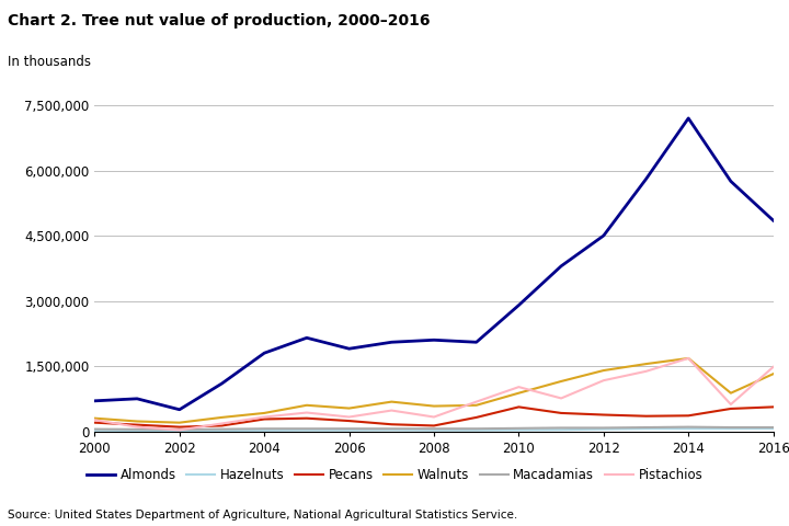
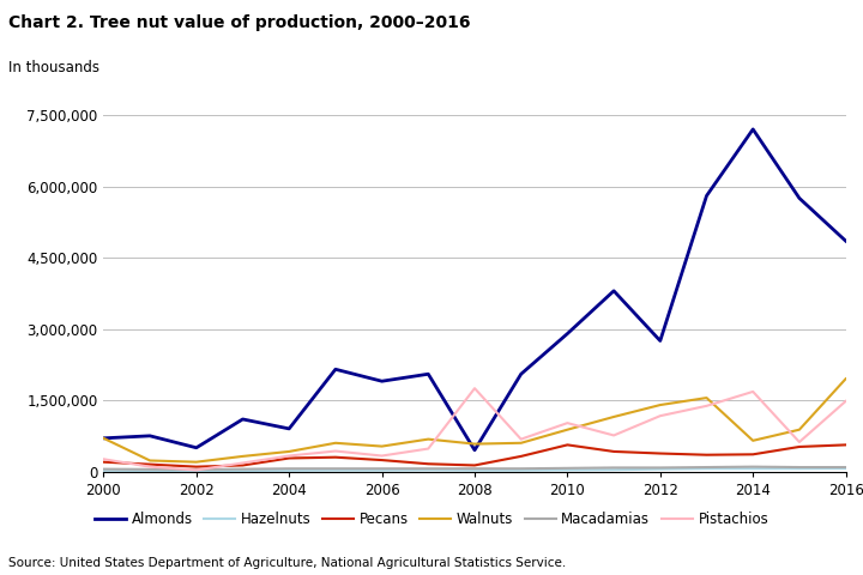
Walnuts/2000: 300,000 -> 700,000
Almonds/2004: 1,800,000 -> 900,000
Almonds/2008: 2,100,000 -> 450,000
Pistachios/2008: 330,000 -> 1,750,000
Almonds/2012: 4,500,000 -> 2,750,000
Walnuts/2014: 1,680,000 -> 650,000
Walnuts/2016: 1,320,000 -> 1,950,000
